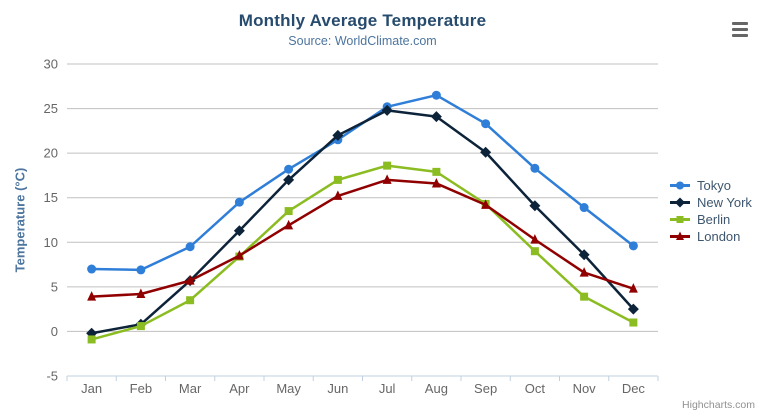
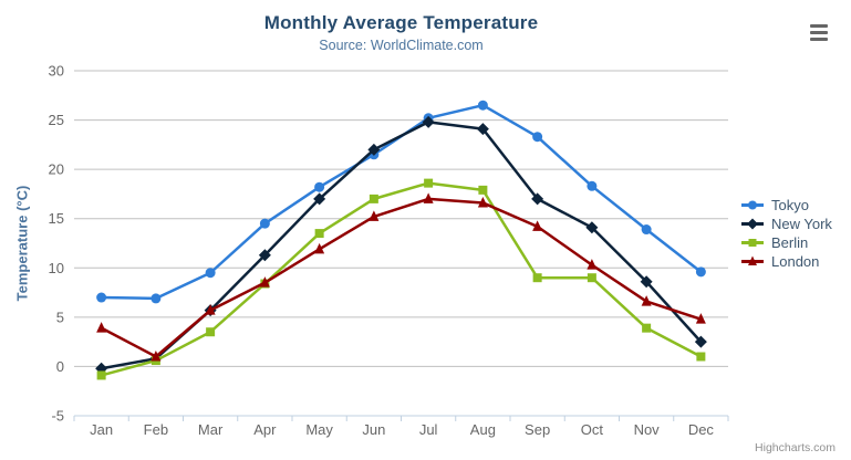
London/Feb: 4 -> 1
New York/Sep: 20 -> 17
Berlin/Sep: 14 -> 9
